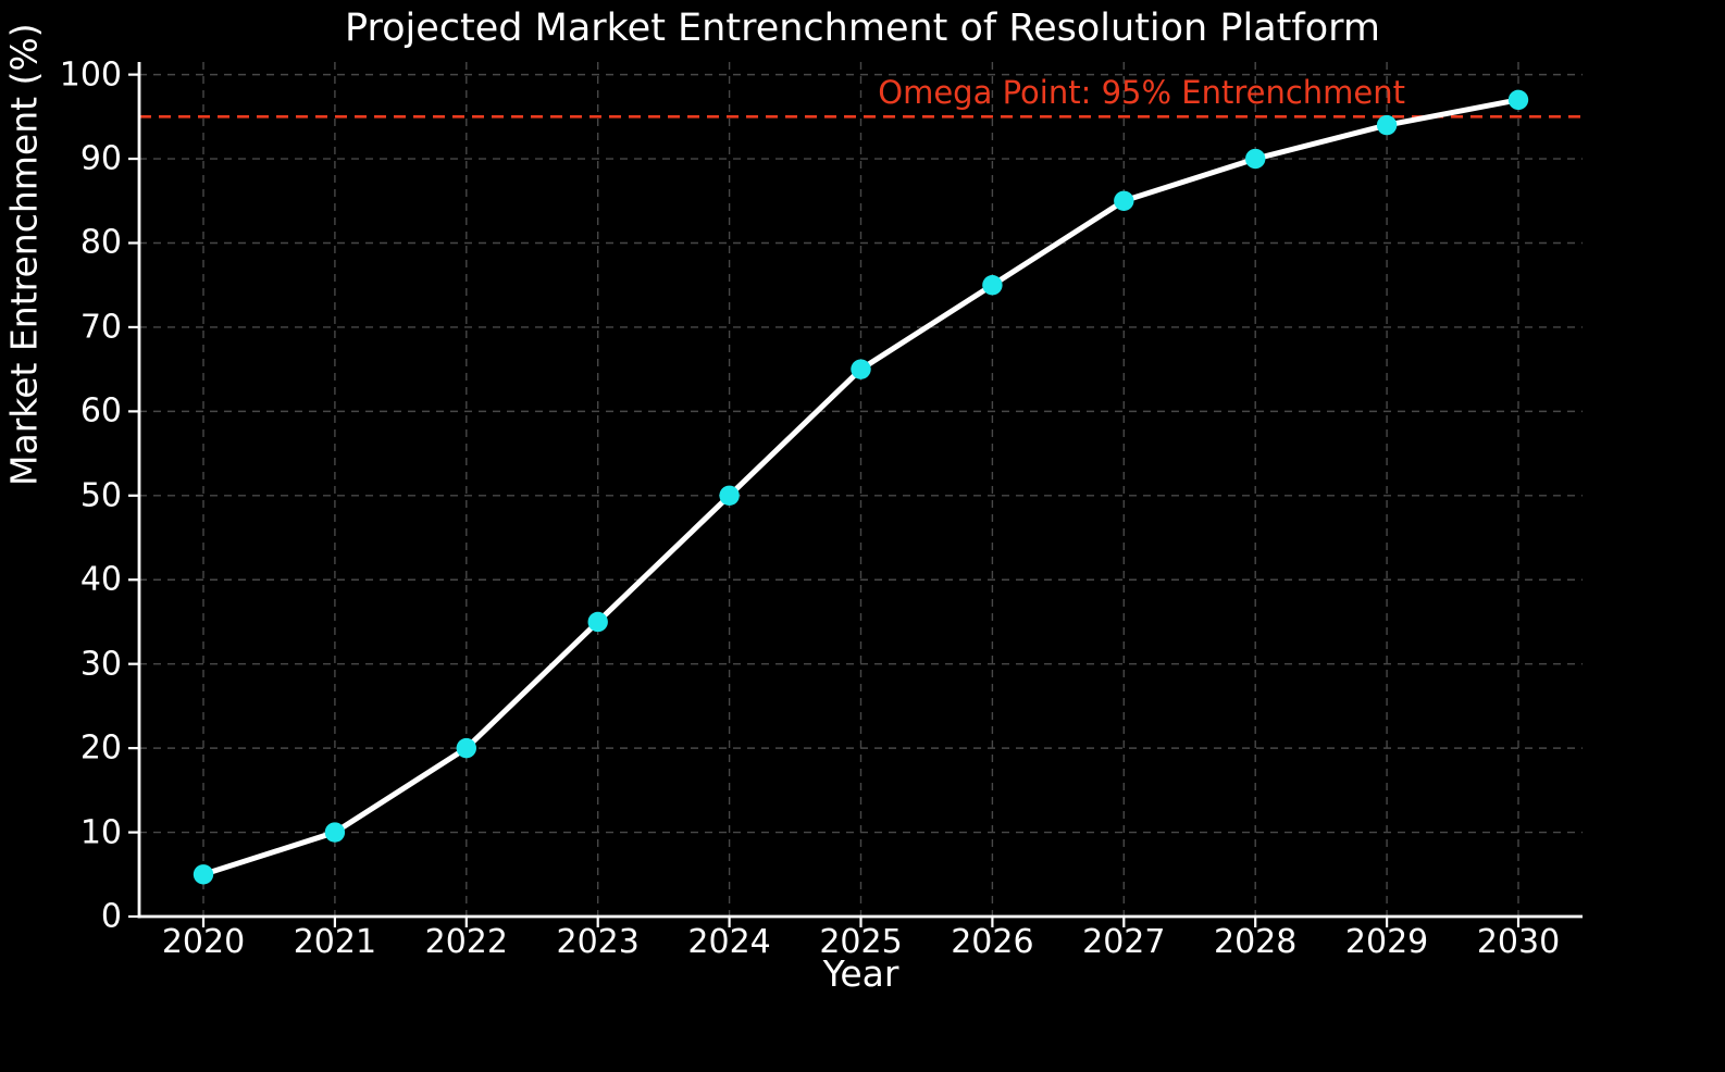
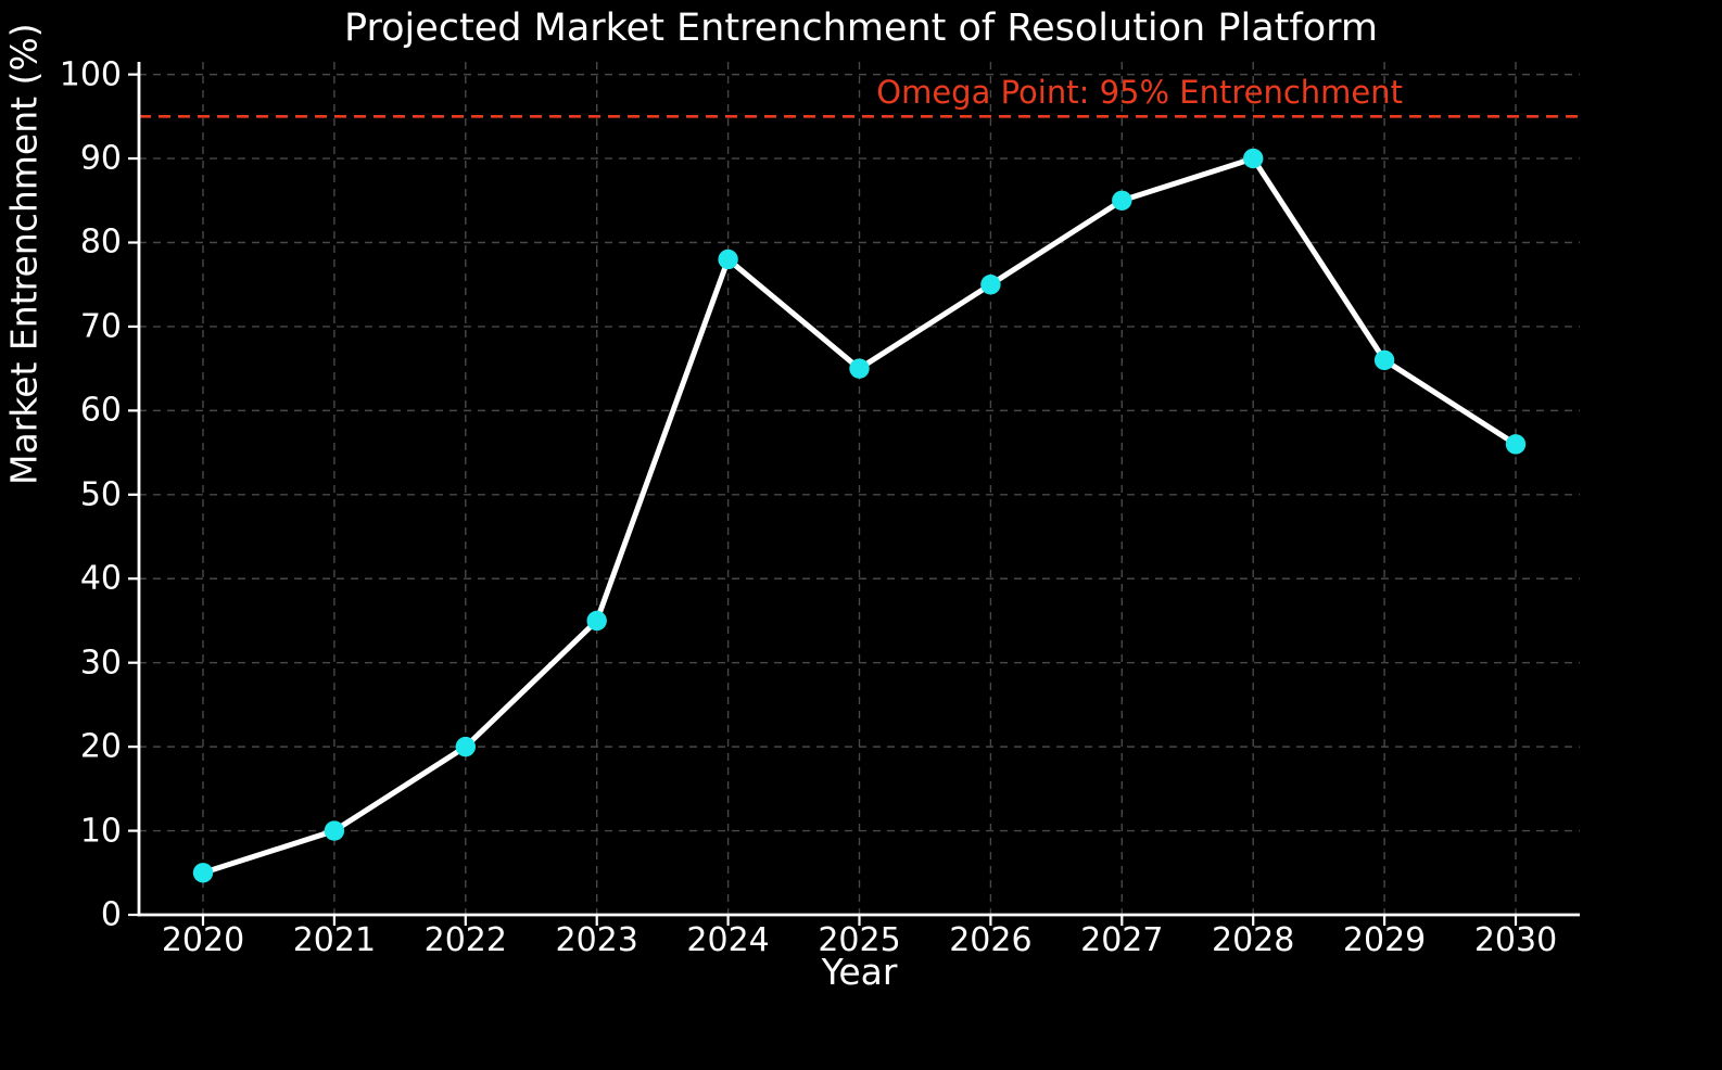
2024: 50 -> 78
2029: 94 -> 66
2030: 97 -> 56
